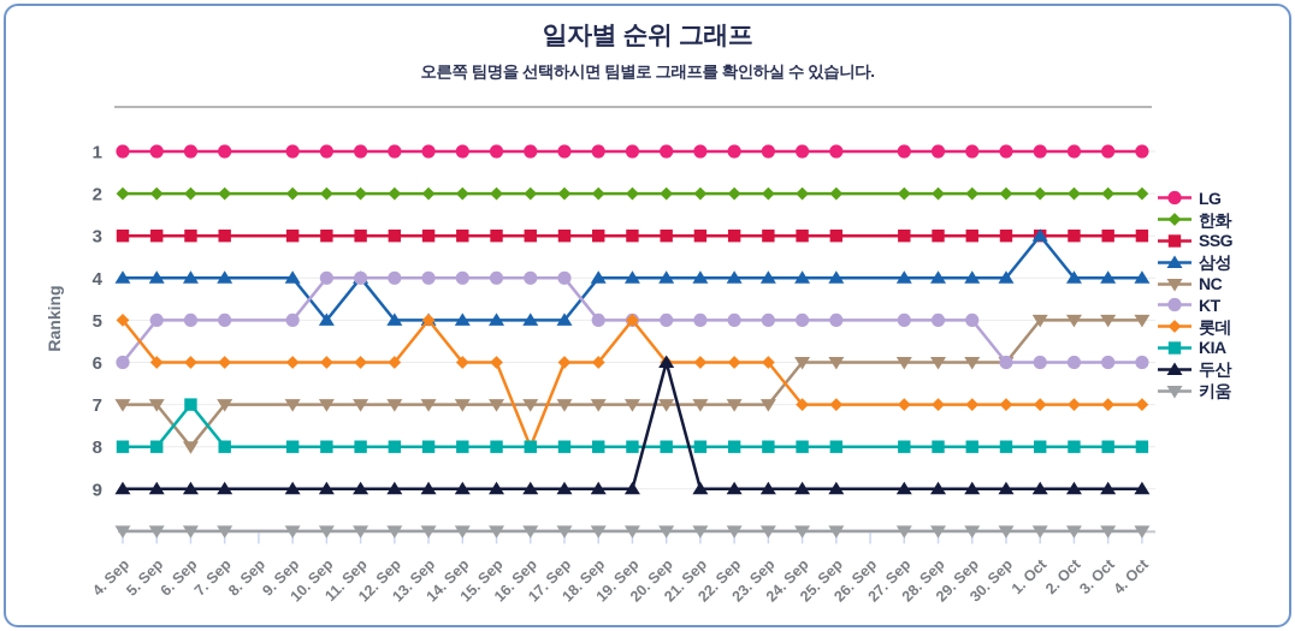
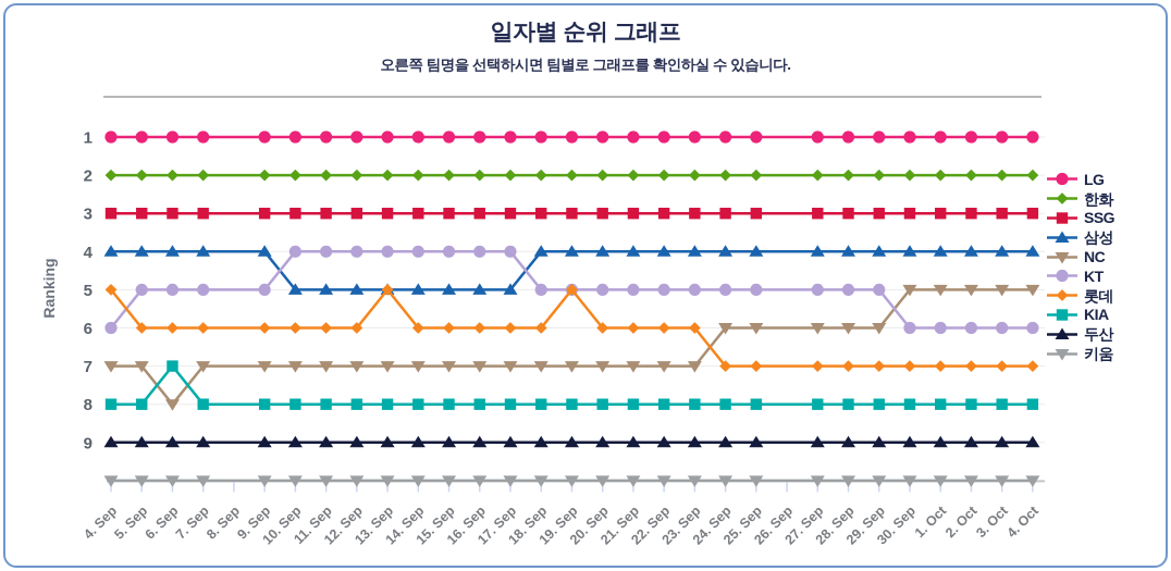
삼성/11. Sep: 4 -> 5
롯데/16. Sep: 8 -> 6
두산/20. Sep: 6 -> 9
NC/30. Sep: 6 -> 5
삼성/1. Oct: 3 -> 4
